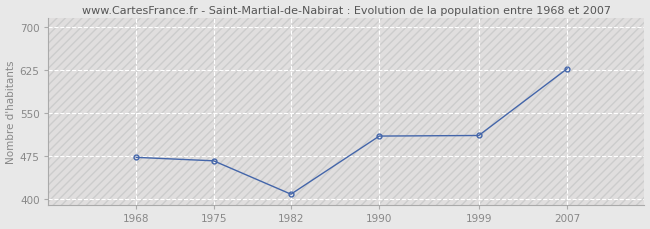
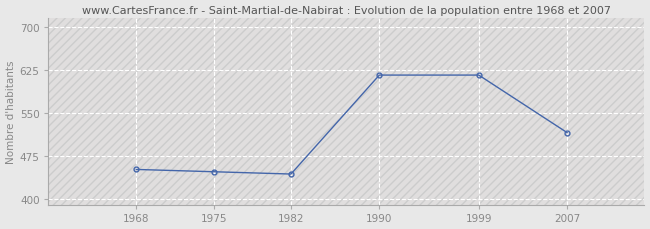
1968: 473 -> 452
1975: 467 -> 448
1982: 409 -> 444
1990: 510 -> 616
1999: 511 -> 616
2007: 627 -> 516
